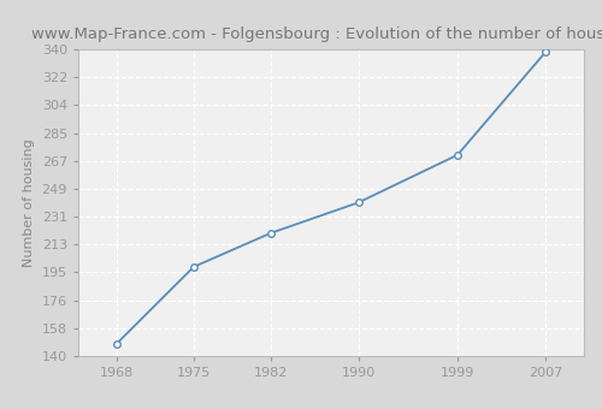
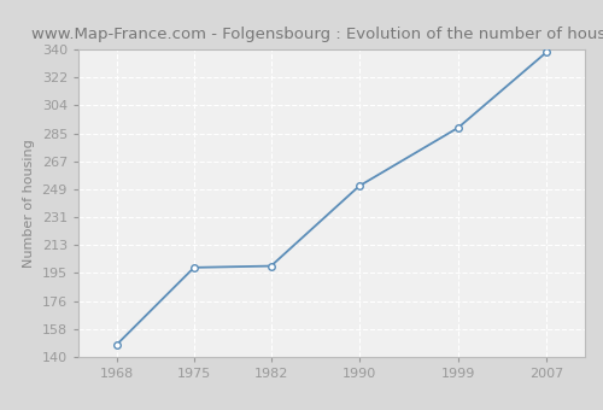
1982: 220 -> 199
1990: 240 -> 251
1999: 271 -> 289
